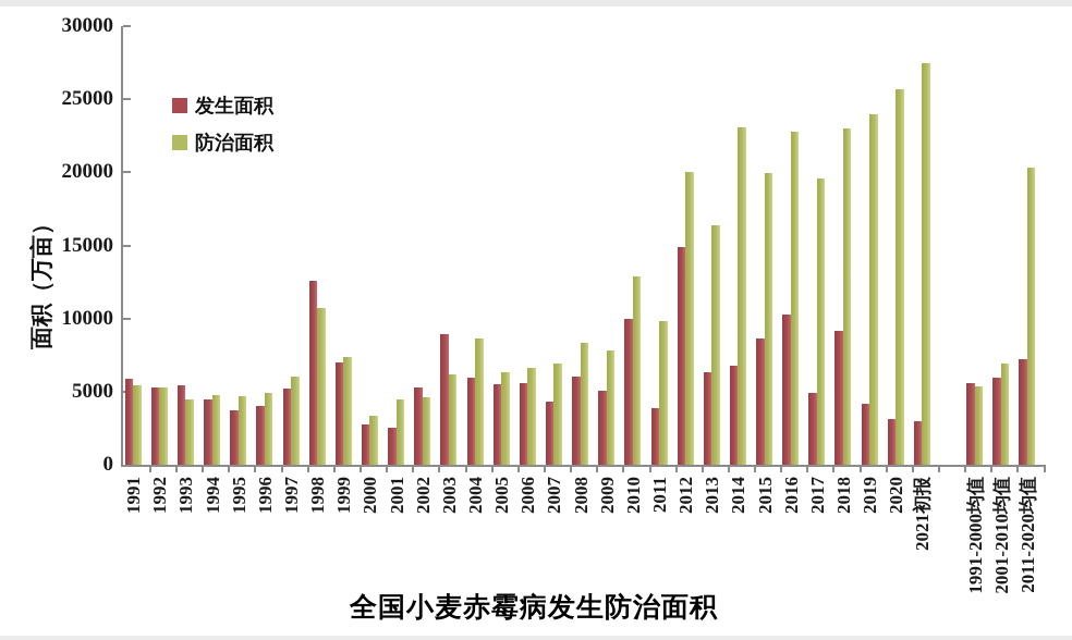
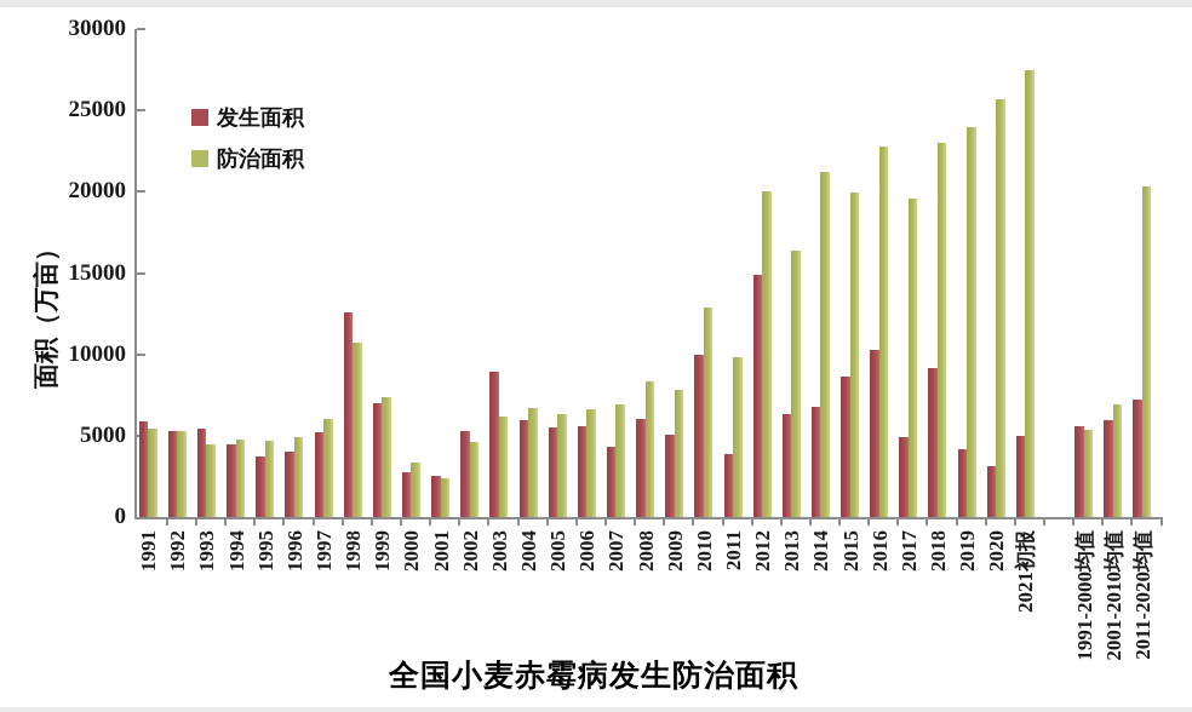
防治面积/2001: 4500 -> 2400
防治面积/2004: 8600 -> 6700
防治面积/2014: 23100 -> 21200
发生面积/2021初报: 3000 -> 5000
